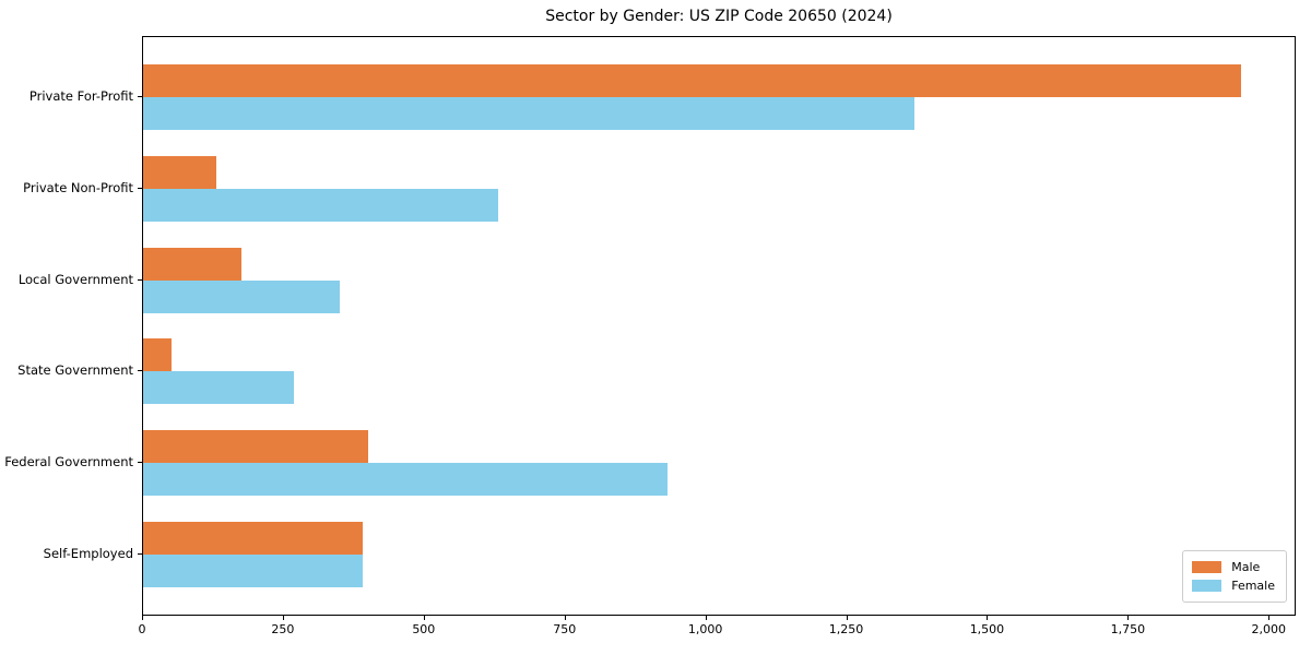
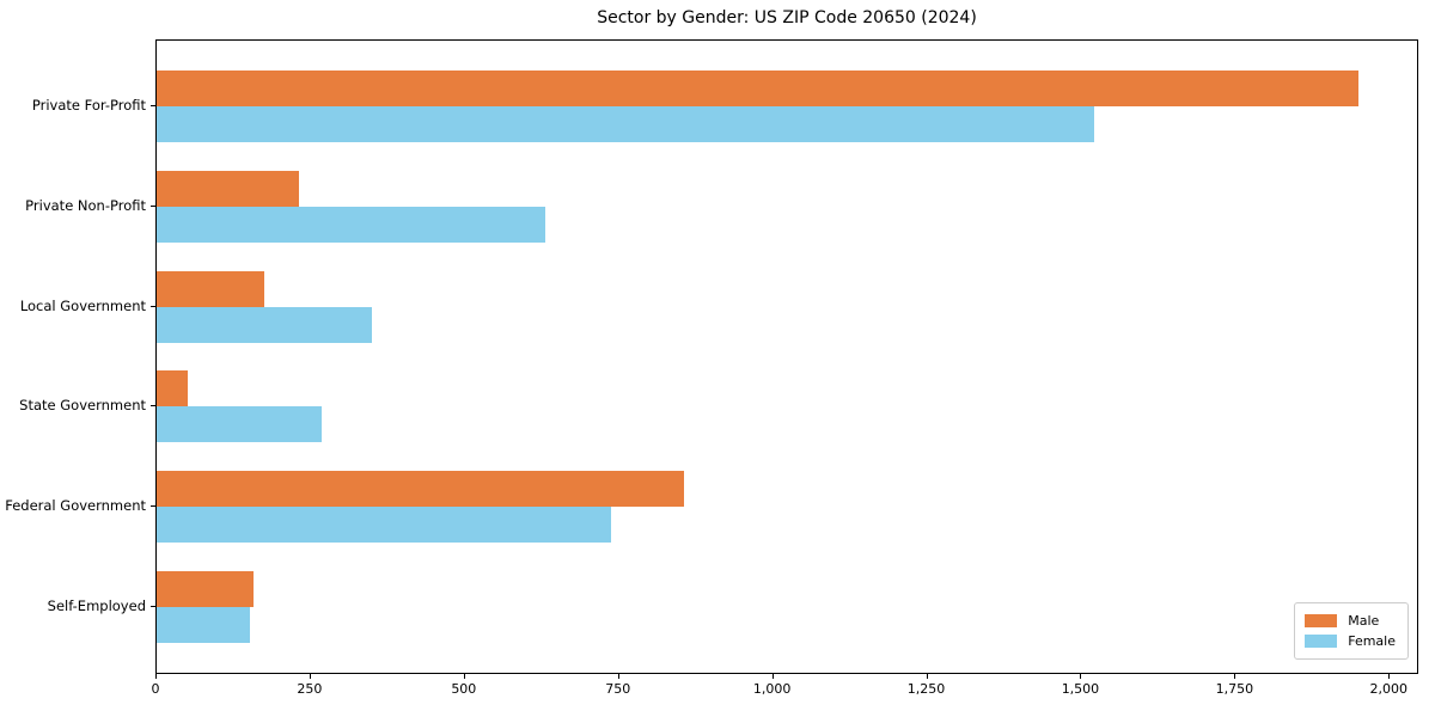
Female/Private For-Profit: 1370 -> 1520
Male/Private Non-Profit: 130 -> 230
Male/Federal Government: 400 -> 860
Female/Federal Government: 930 -> 740
Male/Self-Employed: 390 -> 160
Female/Self-Employed: 390 -> 150
